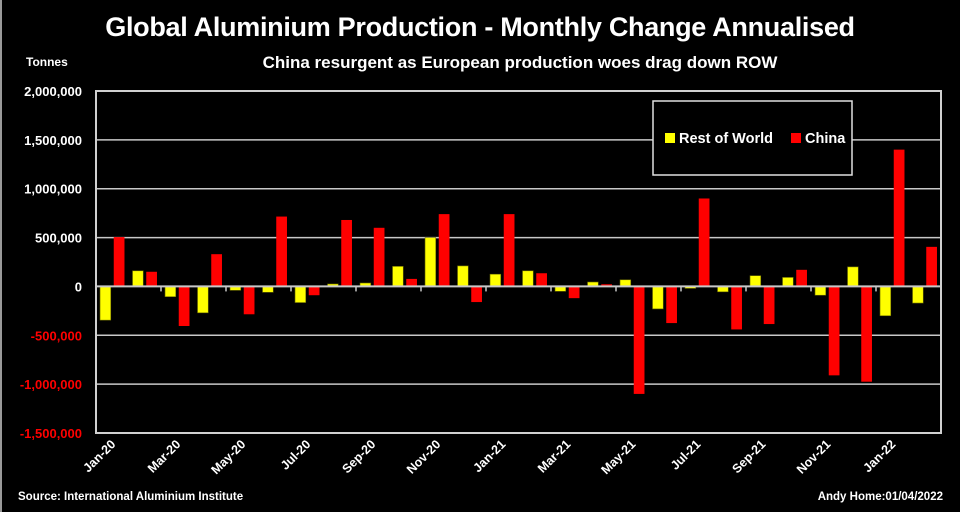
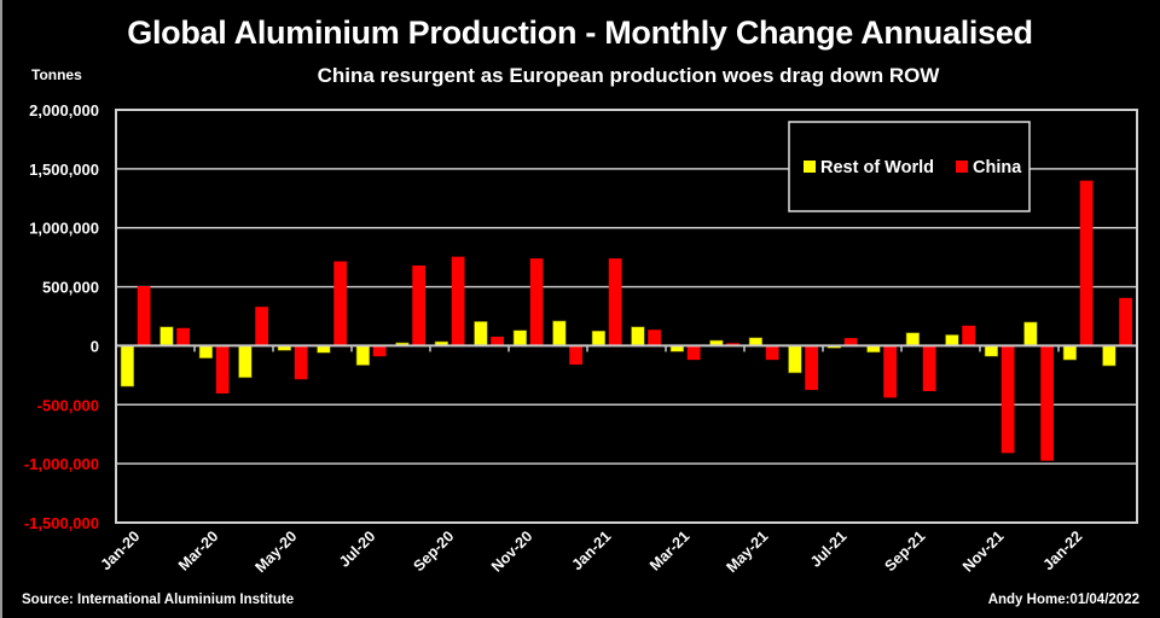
China/Sep-20: 600000 -> 800000
Rest of World/Nov-20: 500000 -> 100000
China/May-21: -1100000 -> -100000
China/Jul-21: 900000 -> 100000
Rest of World/Jan-22: -300000 -> -100000
